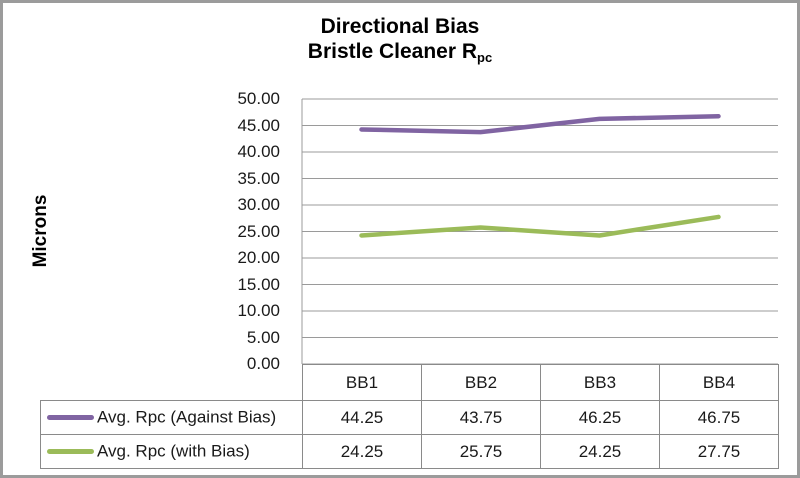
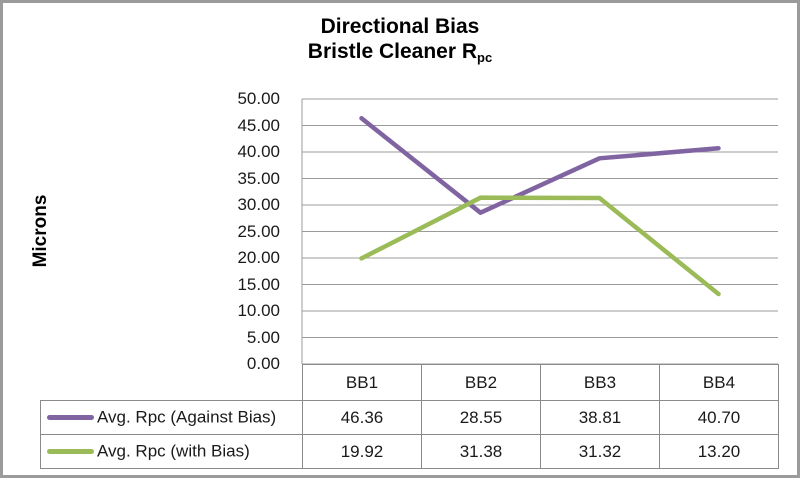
Avg. Rpc (Against Bias)/BB1: 44.25 -> 46.36
Avg. Rpc (with Bias)/BB1: 24.25 -> 19.92
Avg. Rpc (Against Bias)/BB2: 43.75 -> 28.55
Avg. Rpc (with Bias)/BB2: 25.75 -> 31.38
Avg. Rpc (Against Bias)/BB3: 46.25 -> 38.81
Avg. Rpc (with Bias)/BB3: 24.25 -> 31.32
Avg. Rpc (Against Bias)/BB4: 46.75 -> 40.70
Avg. Rpc (with Bias)/BB4: 27.75 -> 13.20
